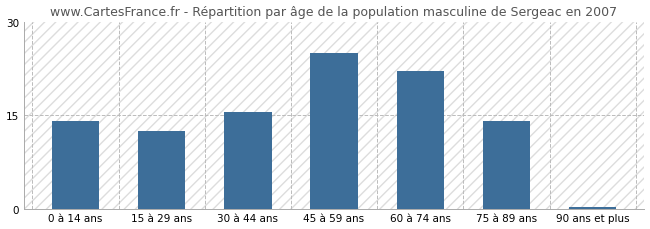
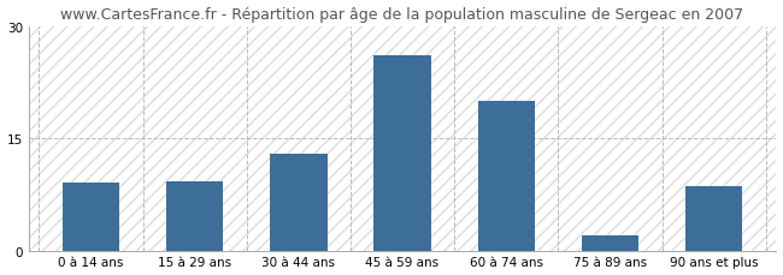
0 à 14 ans: 14.0 -> 9.0
15 à 29 ans: 12.5 -> 9.2
30 à 44 ans: 15.5 -> 13.0
45 à 59 ans: 25.0 -> 26.0
60 à 74 ans: 22.0 -> 20.0
75 à 89 ans: 14.0 -> 2.0
90 ans et plus: 0.3 -> 8.6
